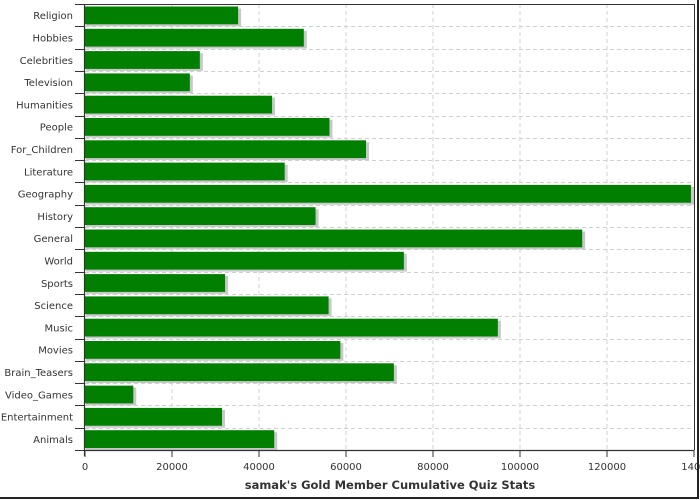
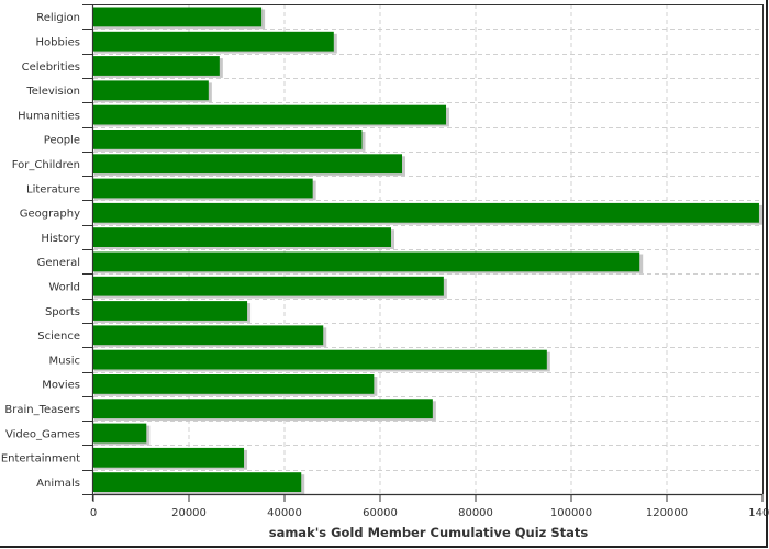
Humanities: 43000 -> 74000
History: 53000 -> 62000
Science: 56000 -> 48000
